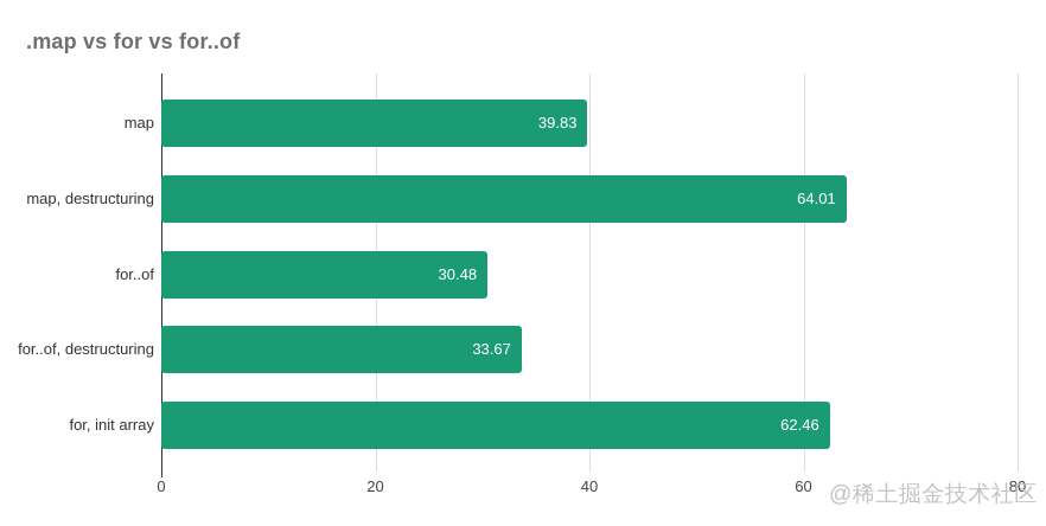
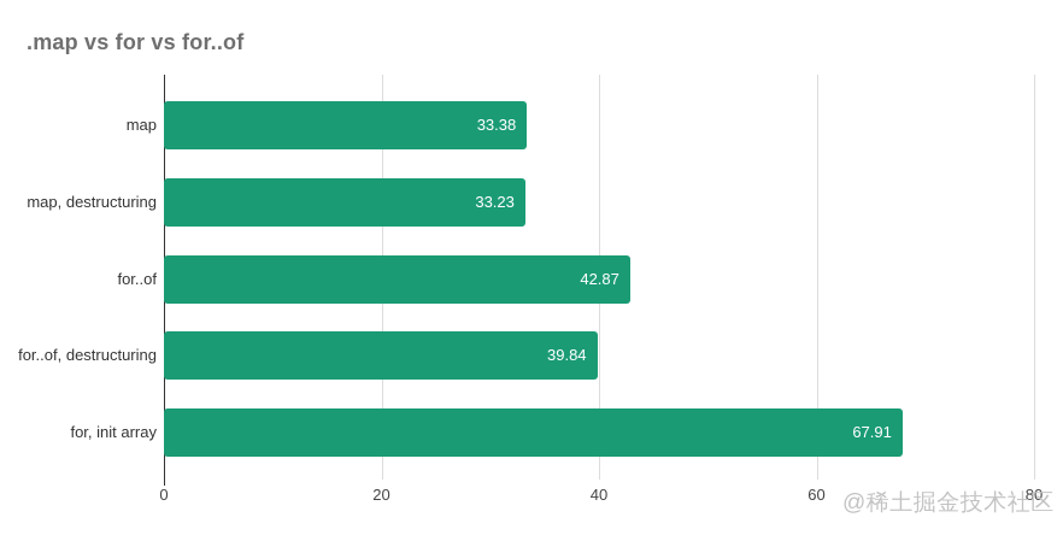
map: 39.83 -> 33.38
map, destructuring: 64.01 -> 33.23
for..of: 30.48 -> 42.87
for..of, destructuring: 33.67 -> 39.84
for, init array: 62.46 -> 67.91
